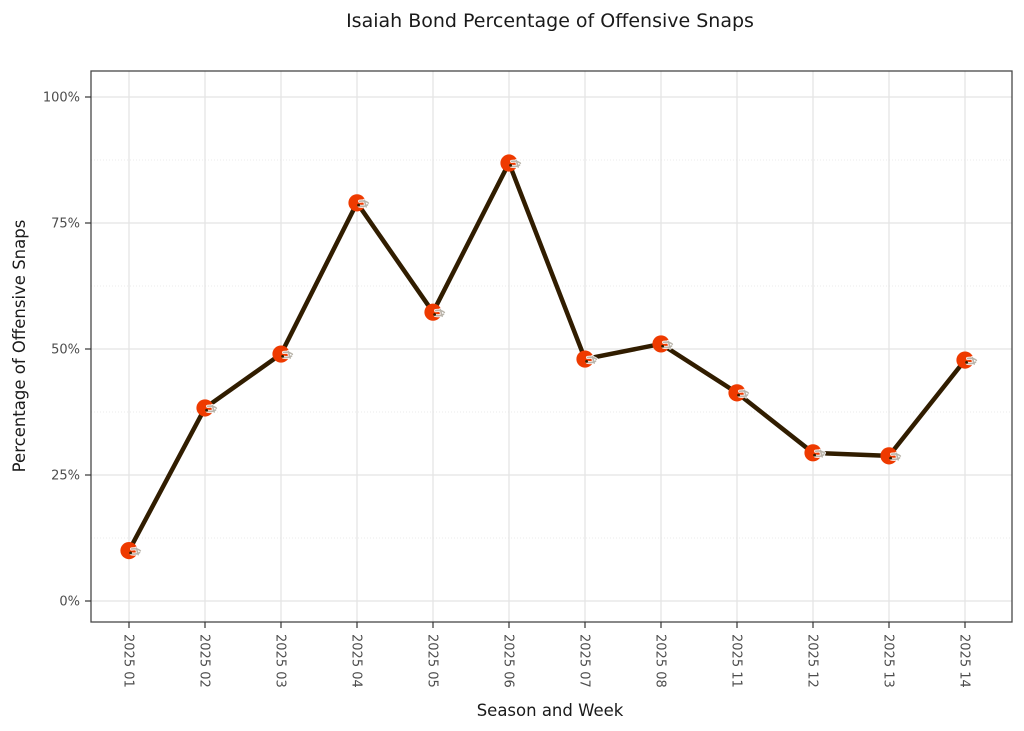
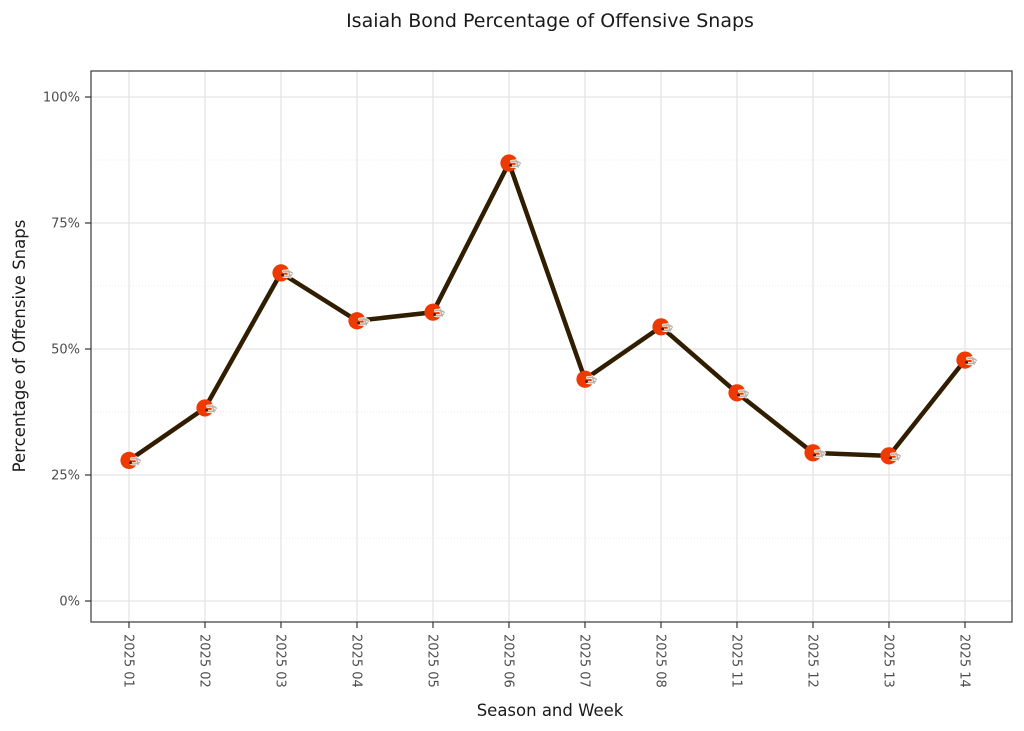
2025 01: 10% -> 28%
2025 03: 49% -> 65%
2025 04: 79% -> 56%
2025 07: 48% -> 44%
2025 08: 51% -> 54%
